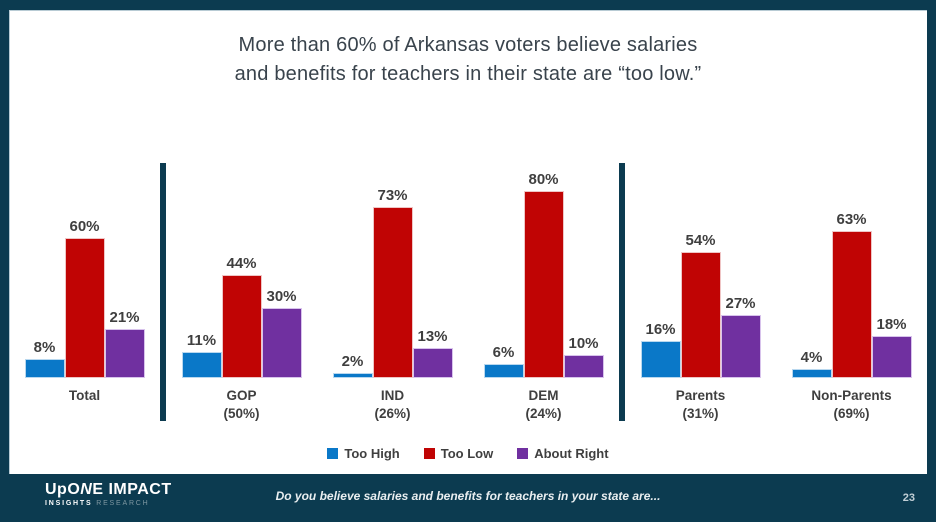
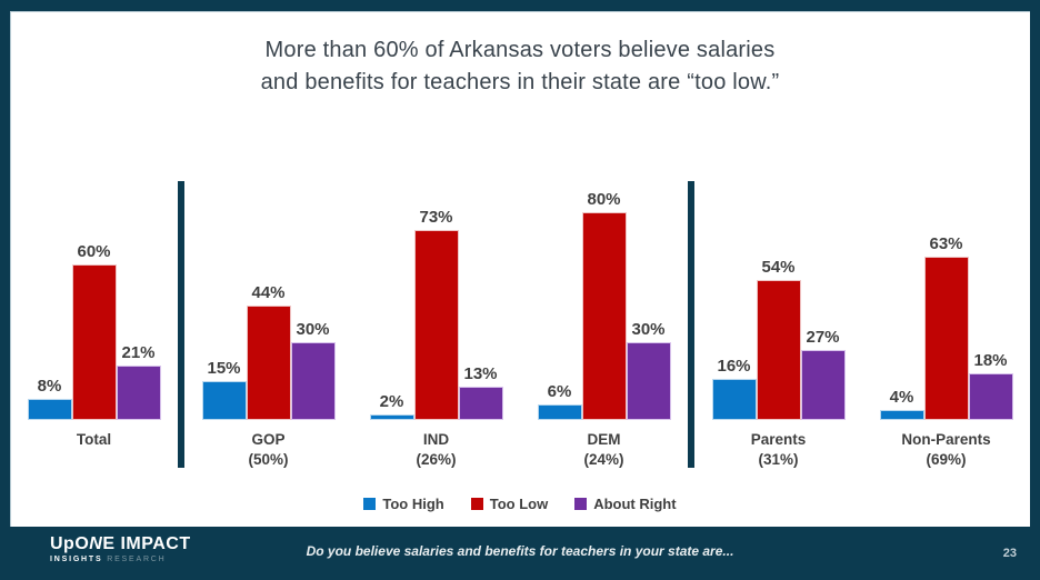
Too High/GOP: 11% -> 15%
About Right/DEM: 10% -> 30%
